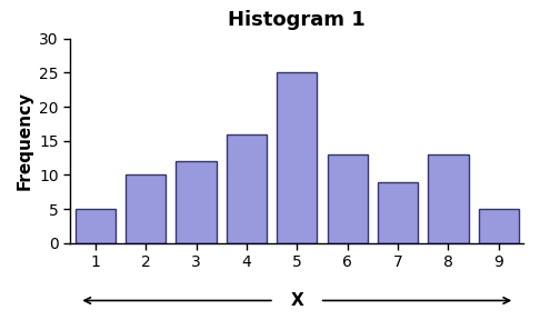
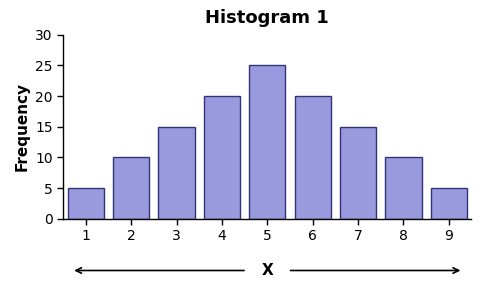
3: 12 -> 15
4: 16 -> 20
6: 13 -> 20
7: 9 -> 15
8: 13 -> 10
